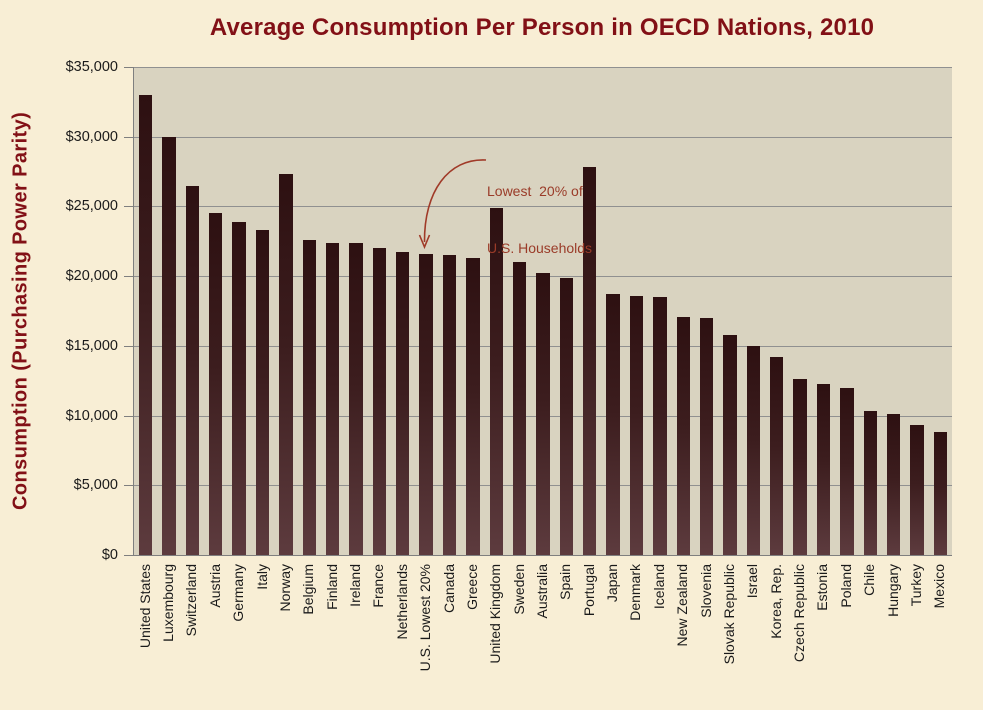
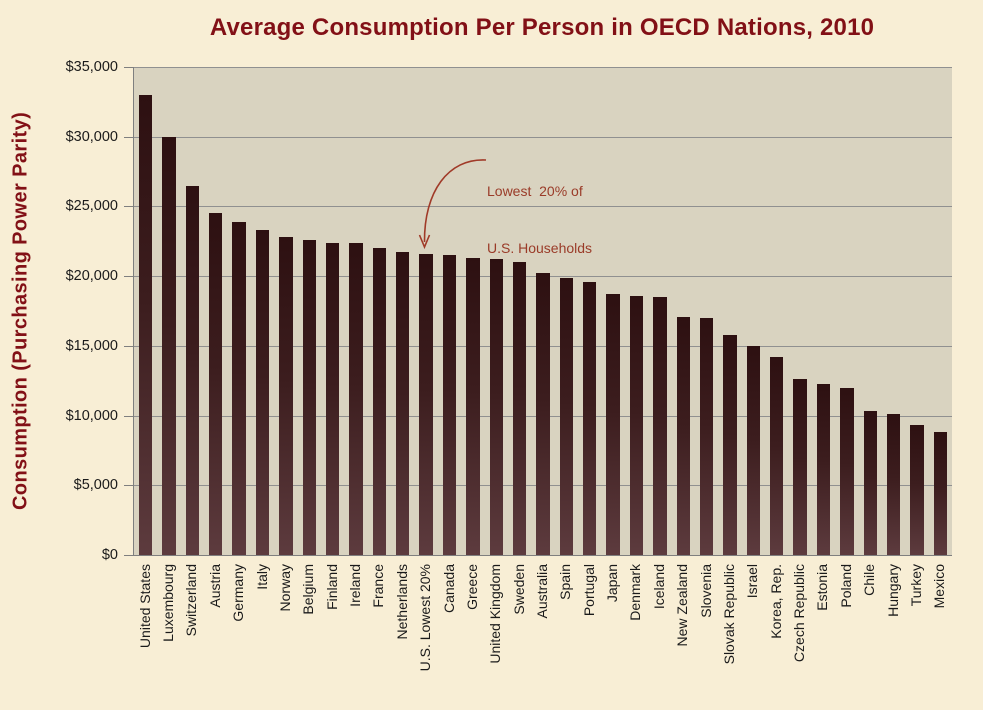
Norway: $27300 -> $22800
United Kingdom: $24900 -> $21200
Portugal: $27800 -> $19600
